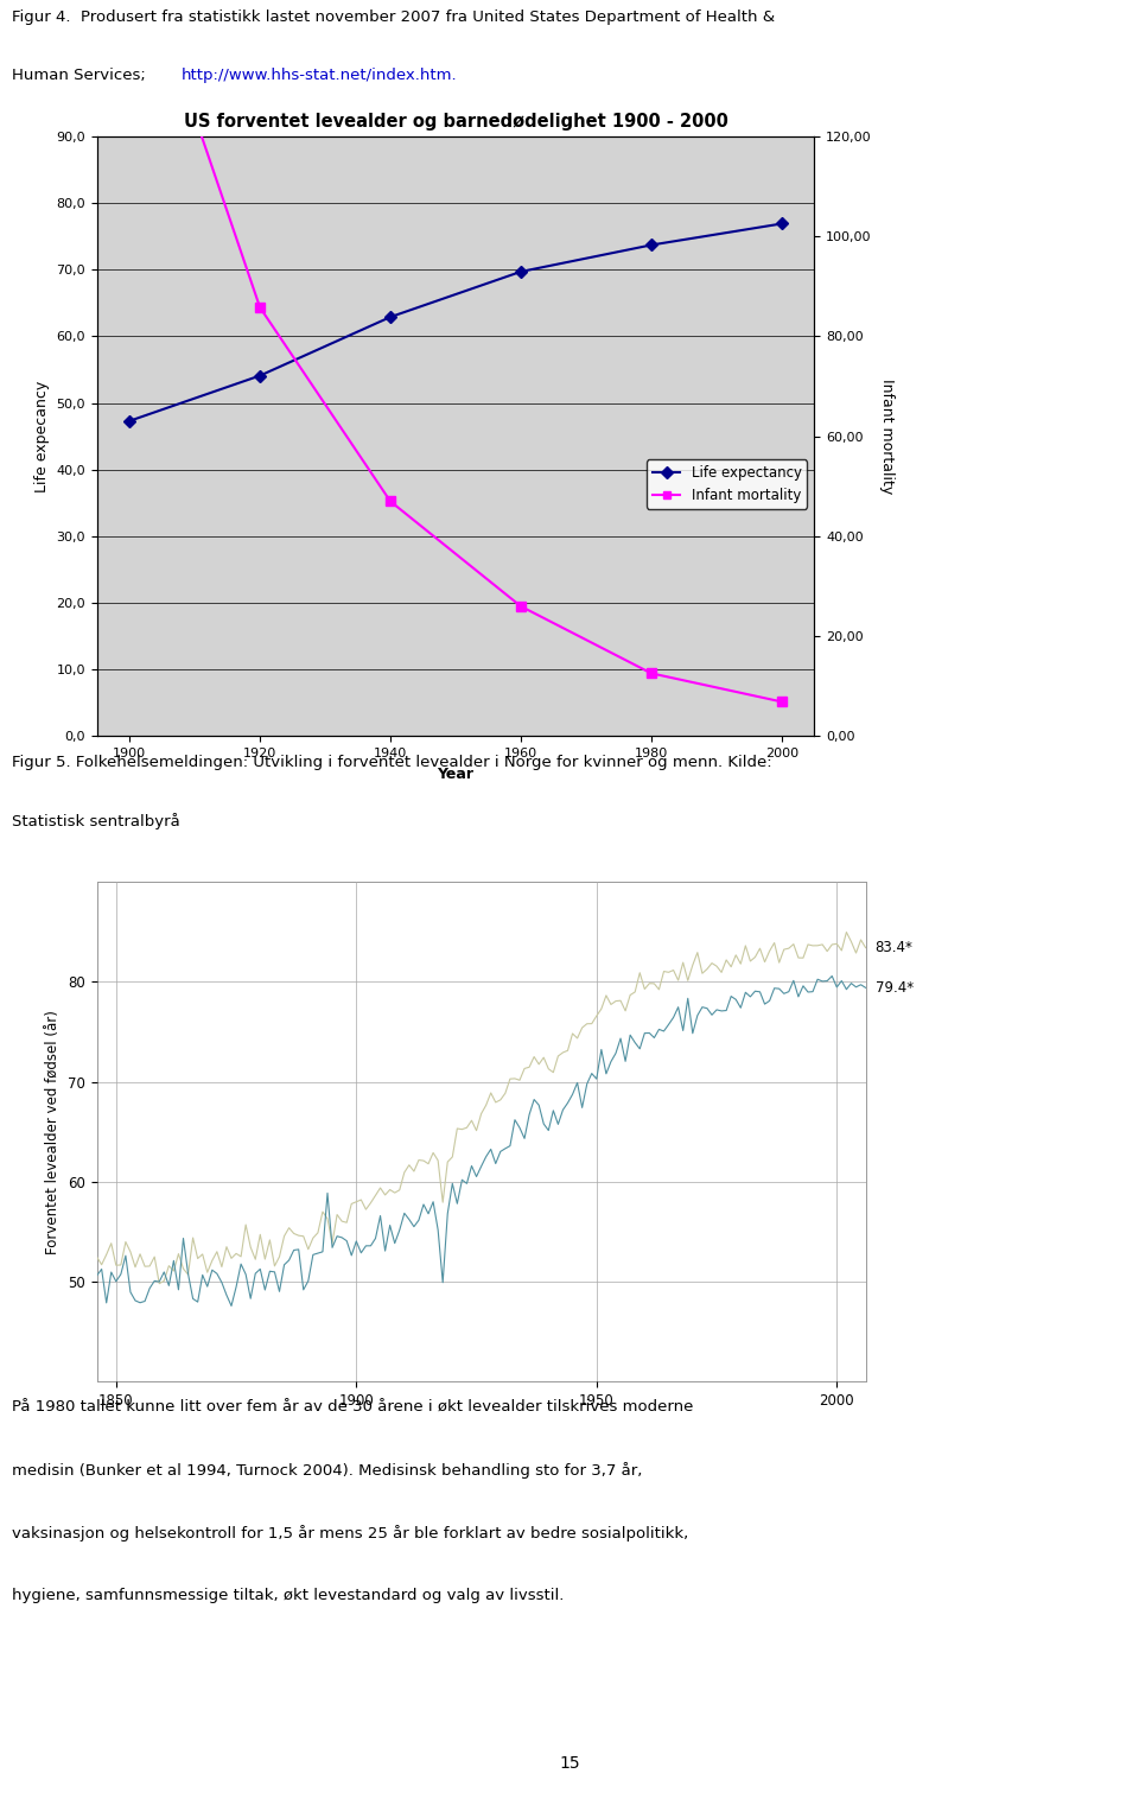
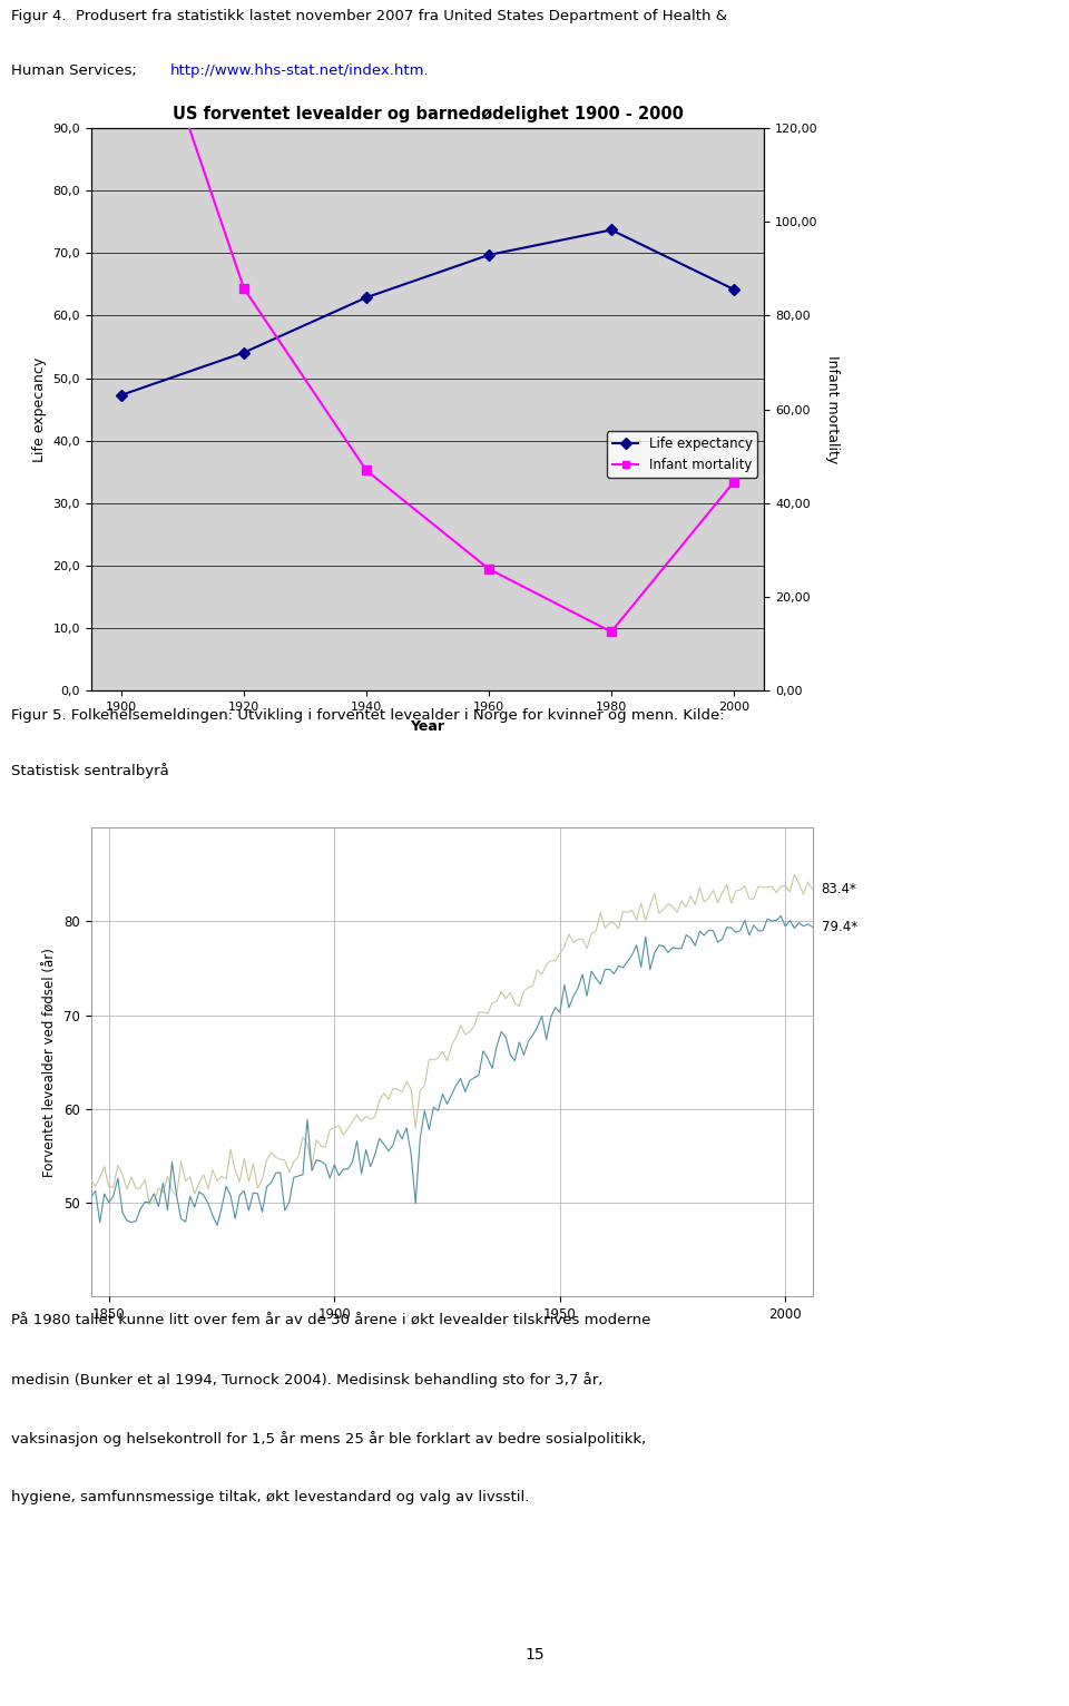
US forventet levealder og barnedødelighet 1900 - 2000/Life expectancy/2000: 76,9 -> 64,2
US forventet levealder og barnedødelighet 1900 - 2000/Infant mortality/2000: 6,9 -> 44,5
